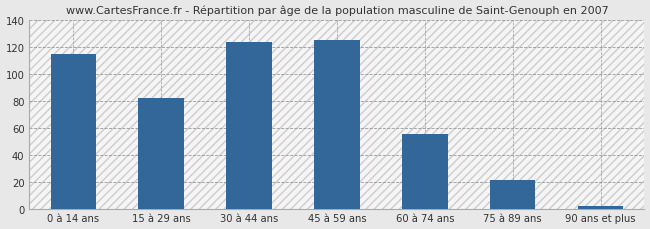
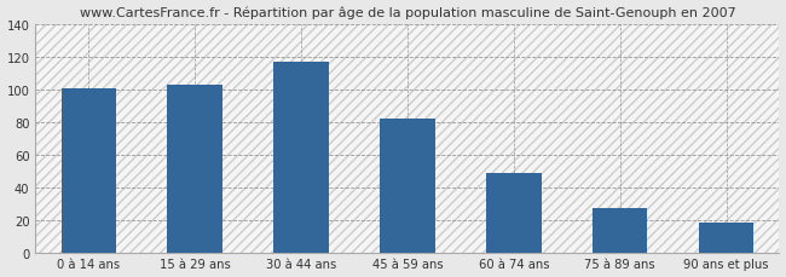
0 à 14 ans: 115 -> 101
15 à 29 ans: 82 -> 103
30 à 44 ans: 124 -> 117
45 à 59 ans: 125 -> 82
60 à 74 ans: 55 -> 49
75 à 89 ans: 21 -> 27
90 ans et plus: 2 -> 18
